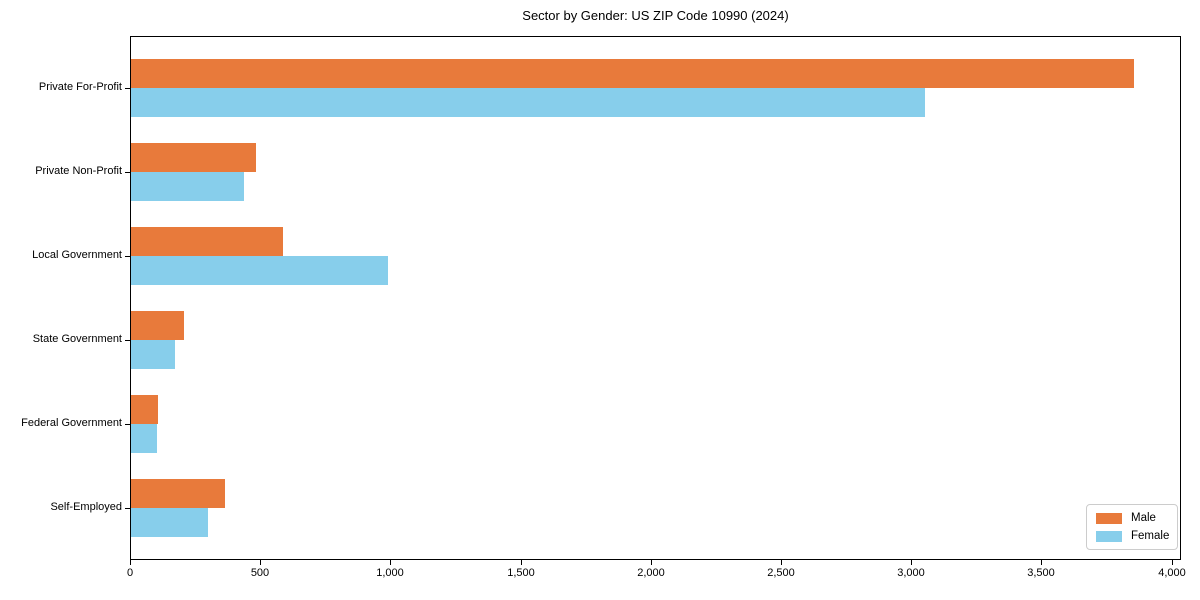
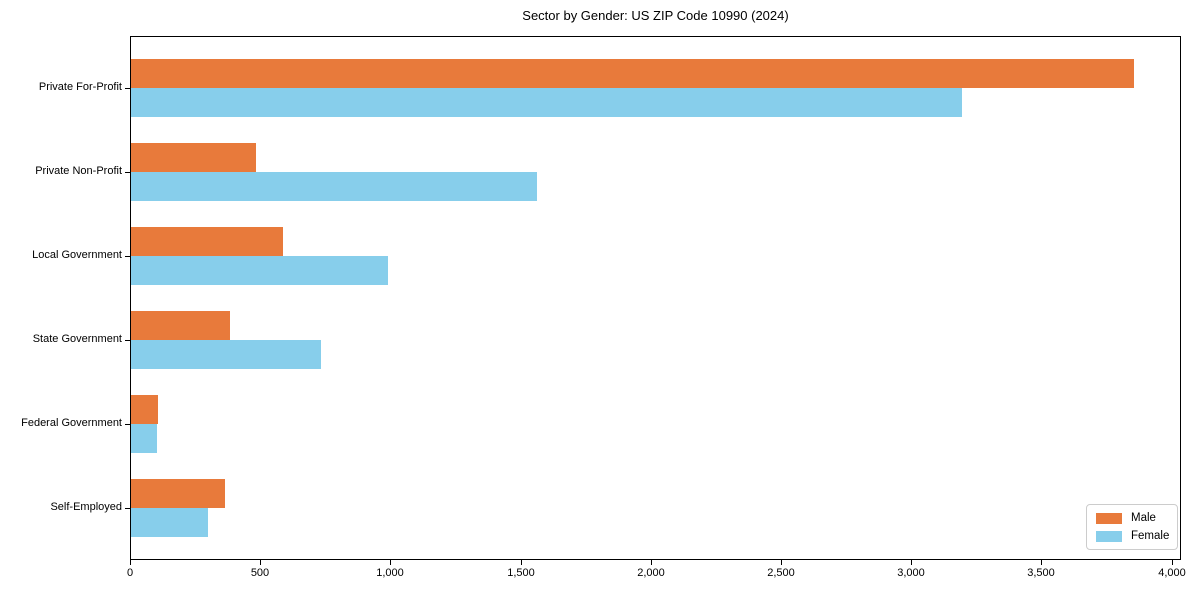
Female/Private For-Profit: 3050 -> 3190
Female/Private Non-Profit: 440 -> 1560
Male/State Government: 200 -> 380
Female/State Government: 170 -> 730
